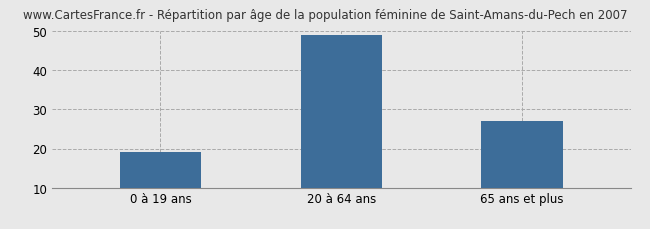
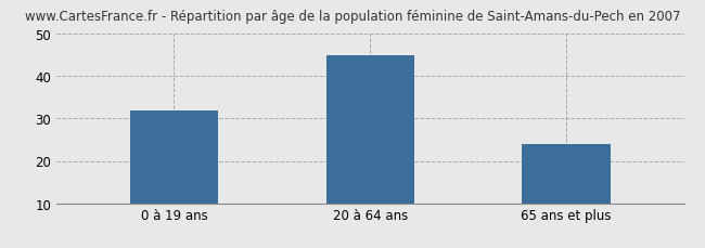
0 à 19 ans: 19 -> 32
20 à 64 ans: 49 -> 45
65 ans et plus: 27 -> 24
